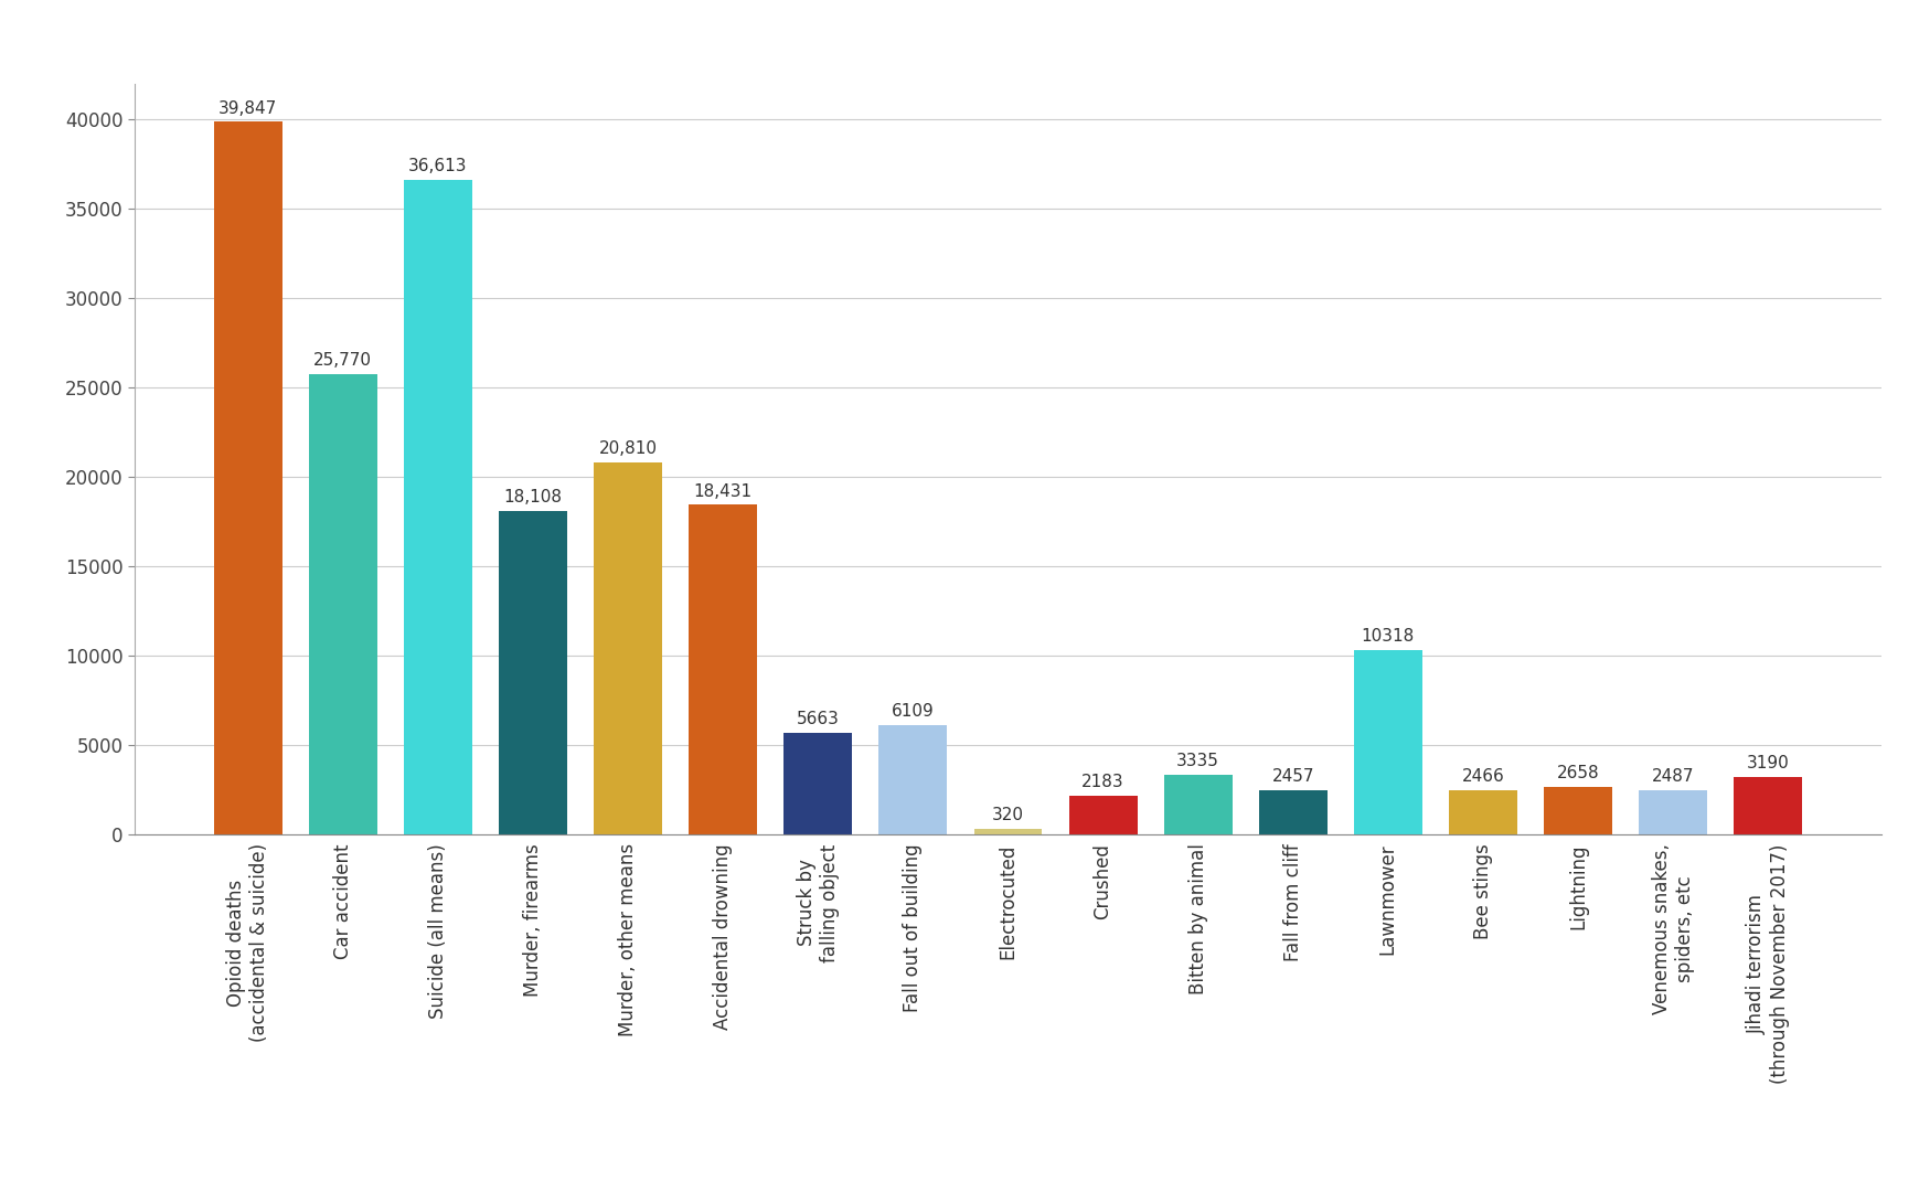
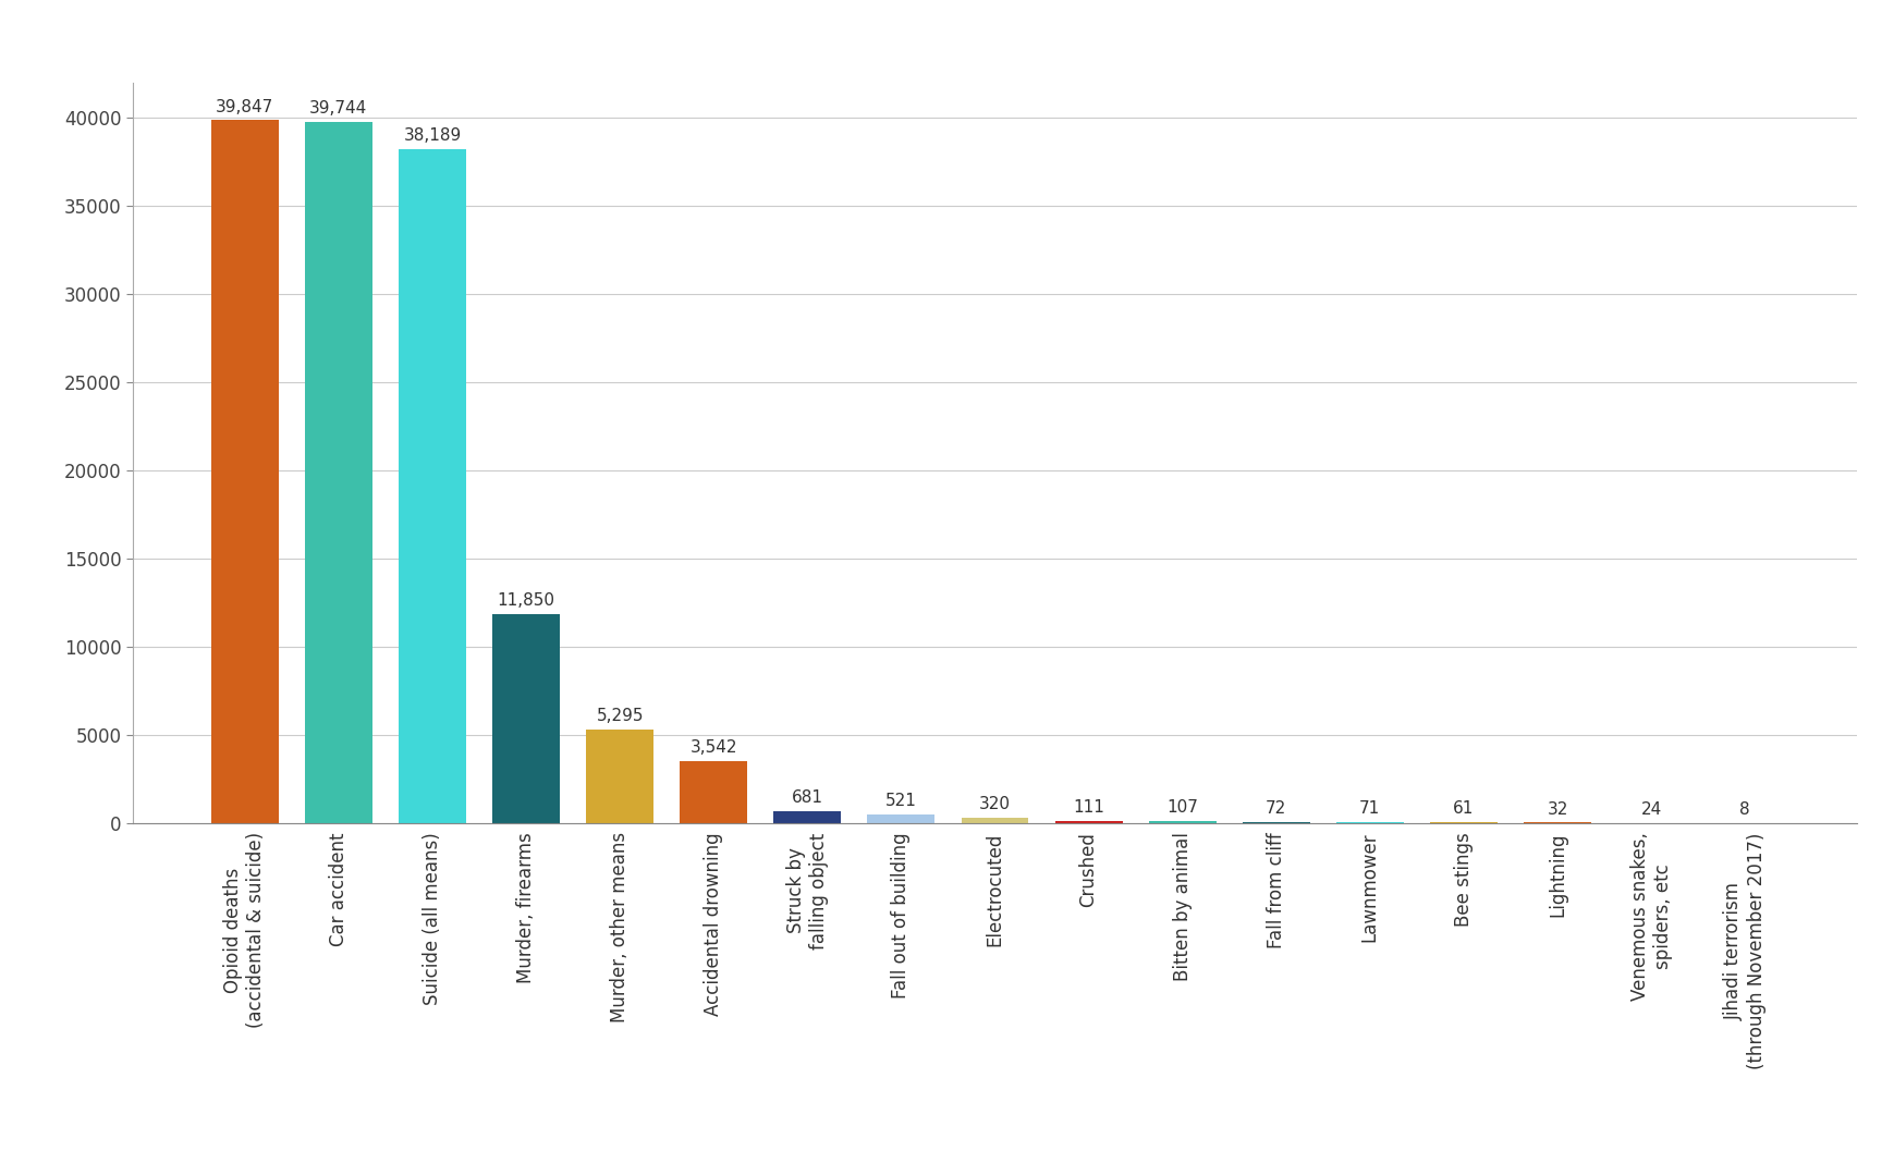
Car accident: 25,770 -> 39,744
Suicide (all means): 36,613 -> 38,189
Murder, firearms: 18,108 -> 11,850
Murder, other means: 20,810 -> 5,295
Accidental drowning: 18,431 -> 3,542
Struck by falling object: 5663 -> 681
Fall out of building: 6109 -> 521
Crushed: 2183 -> 111
Bitten by animal: 3335 -> 107
Fall from cliff: 2457 -> 72
Lawnmower: 10318 -> 71
Bee stings: 2466 -> 61
Lightning: 2658 -> 32
Venemous snakes, spiders, etc: 2487 -> 24
Jihadi terrorism (through November 2017): 3190 -> 8
